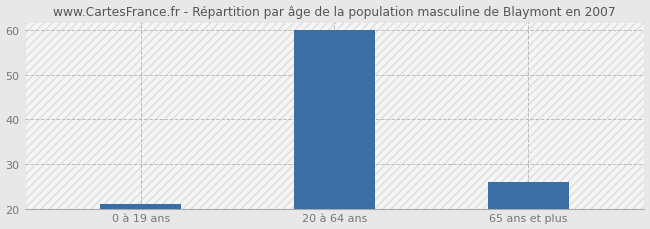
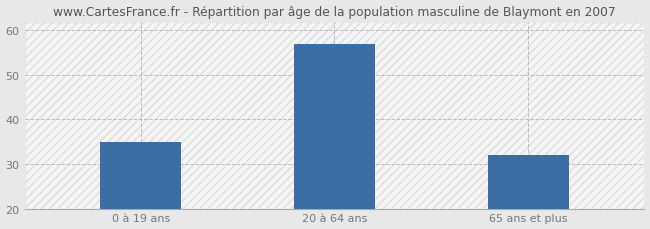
0 à 19 ans: 21 -> 35
20 à 64 ans: 60 -> 57
65 ans et plus: 26 -> 32
